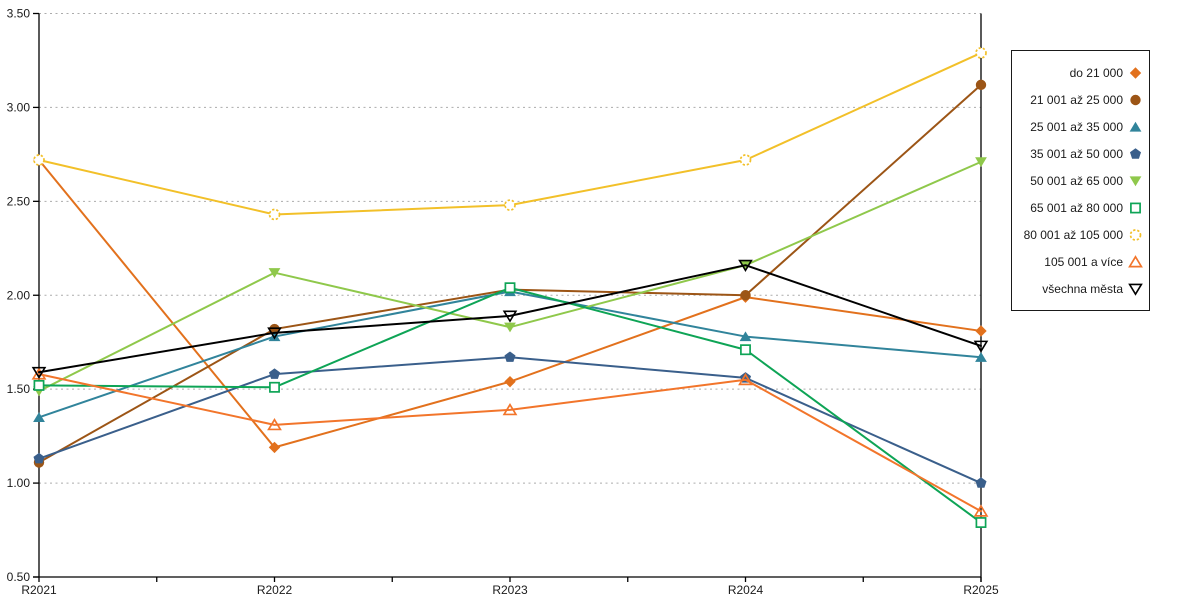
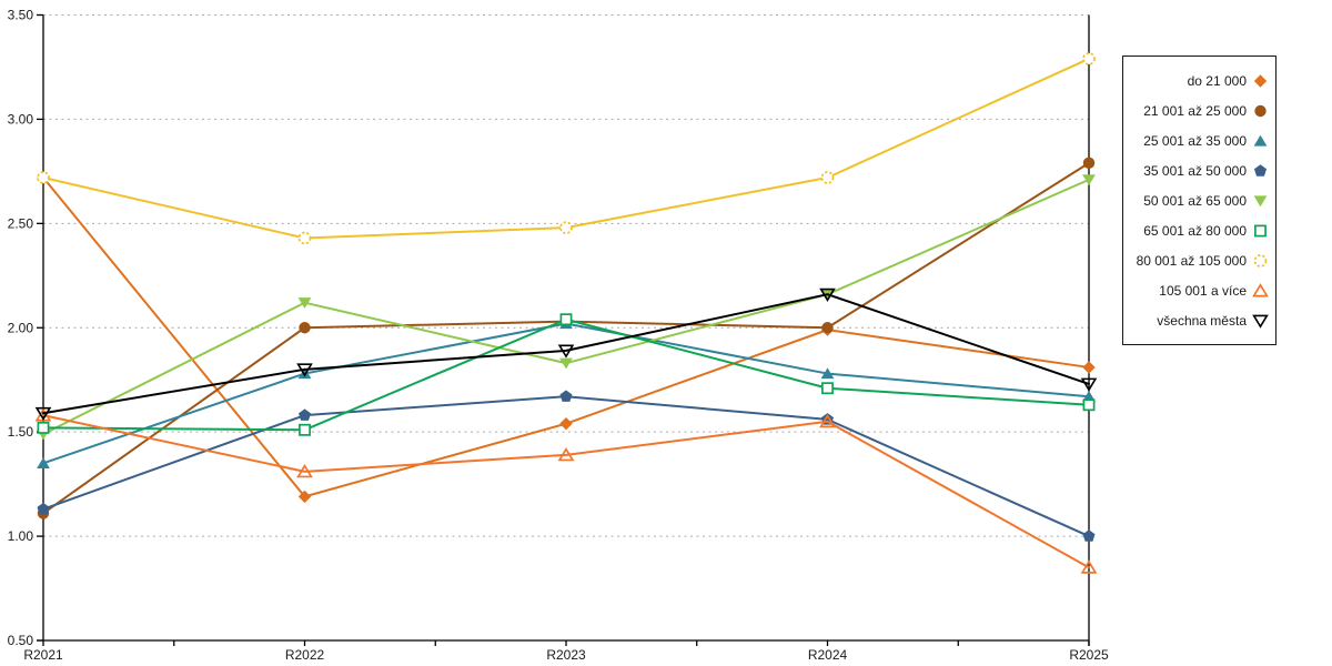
21 001 až 25 000/R2022: 1.82 -> 2.00
21 001 až 25 000/R2025: 3.12 -> 2.79
65 001 až 80 000/R2025: 0.79 -> 1.63
